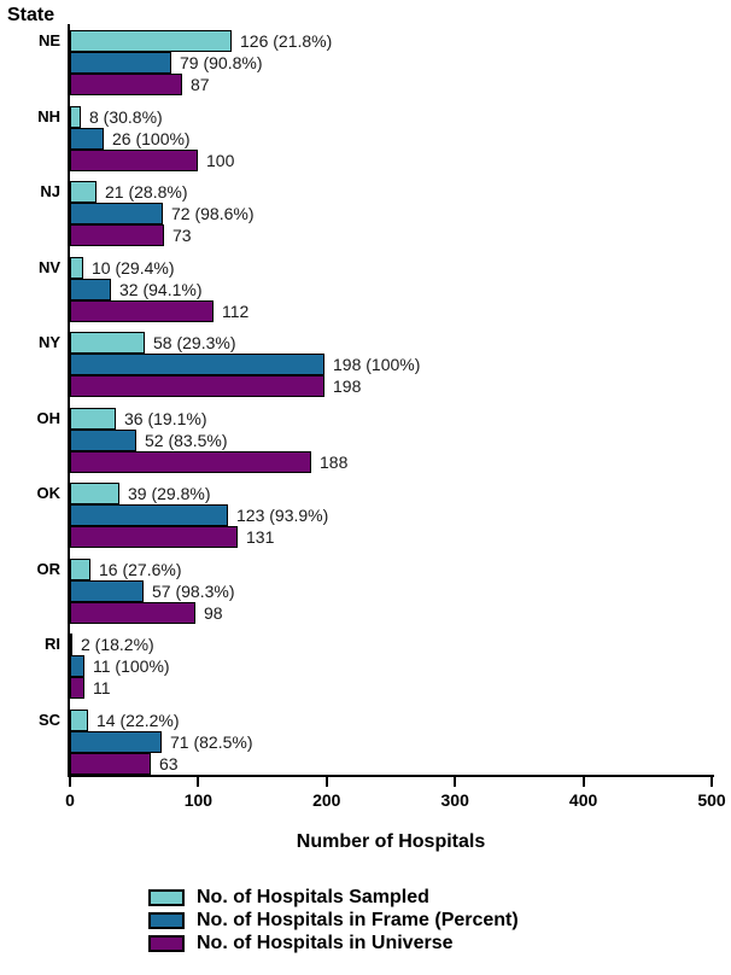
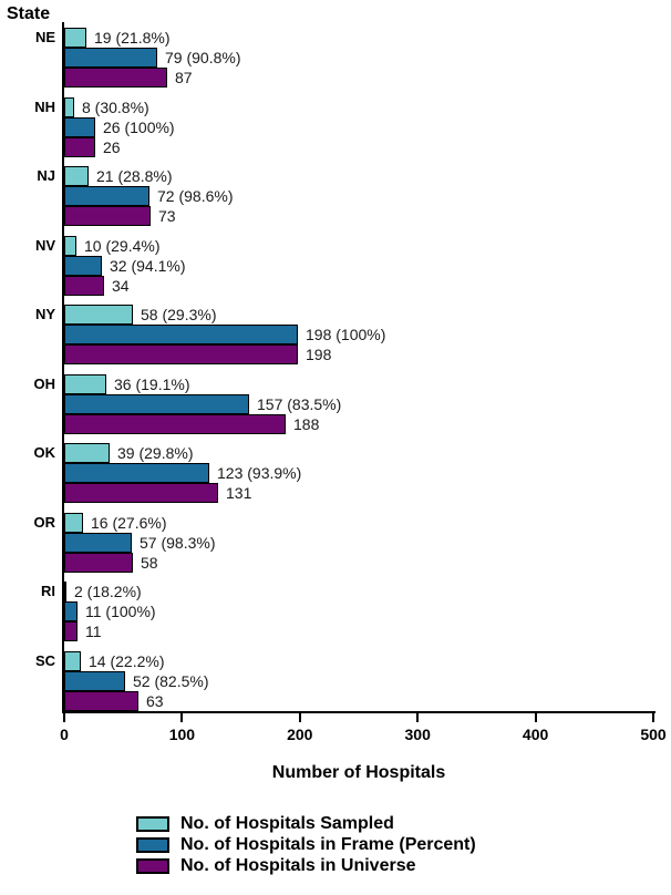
No. of Hospitals Sampled/NE: 126 -> 19
No. of Hospitals in Universe/NH: 100 -> 26
No. of Hospitals in Universe/NV: 112 -> 34
No. of Hospitals in Frame (Percent)/OH: 52 -> 157
No. of Hospitals in Universe/OR: 98 -> 58
No. of Hospitals in Frame (Percent)/SC: 71 -> 52
